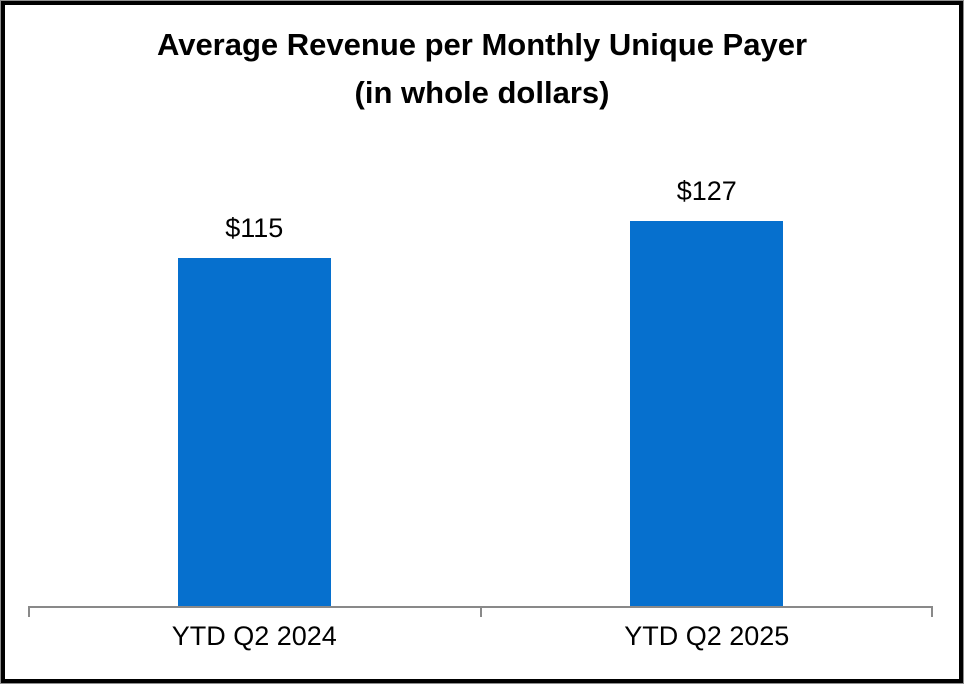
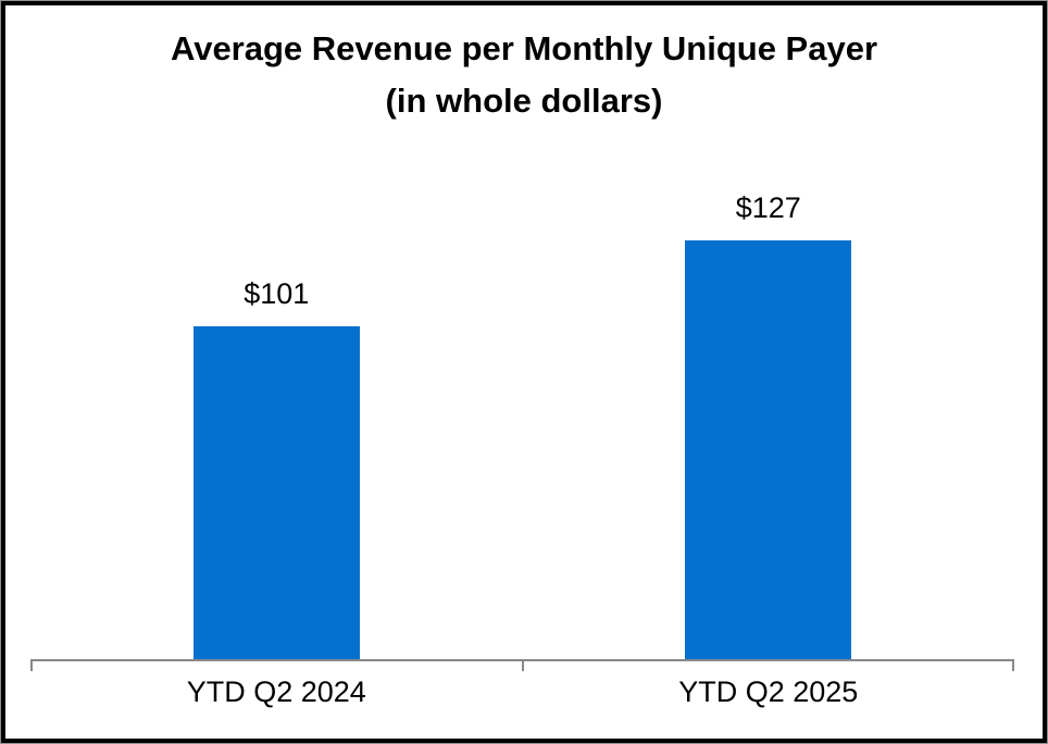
YTD Q2 2024: $115 -> $101
